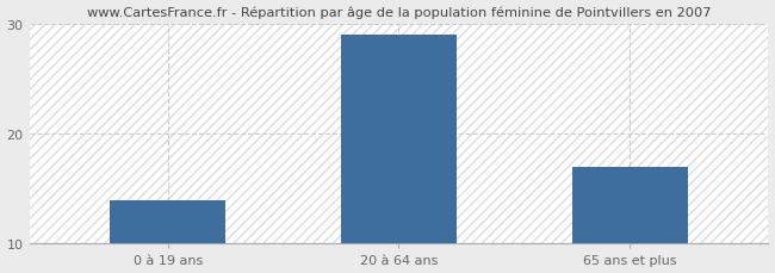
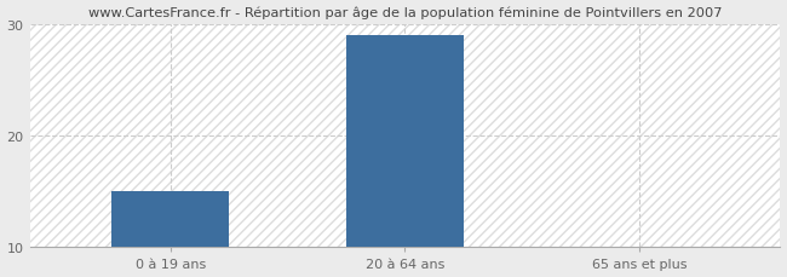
0 à 19 ans: 14 -> 15
65 ans et plus: 17 -> 10
